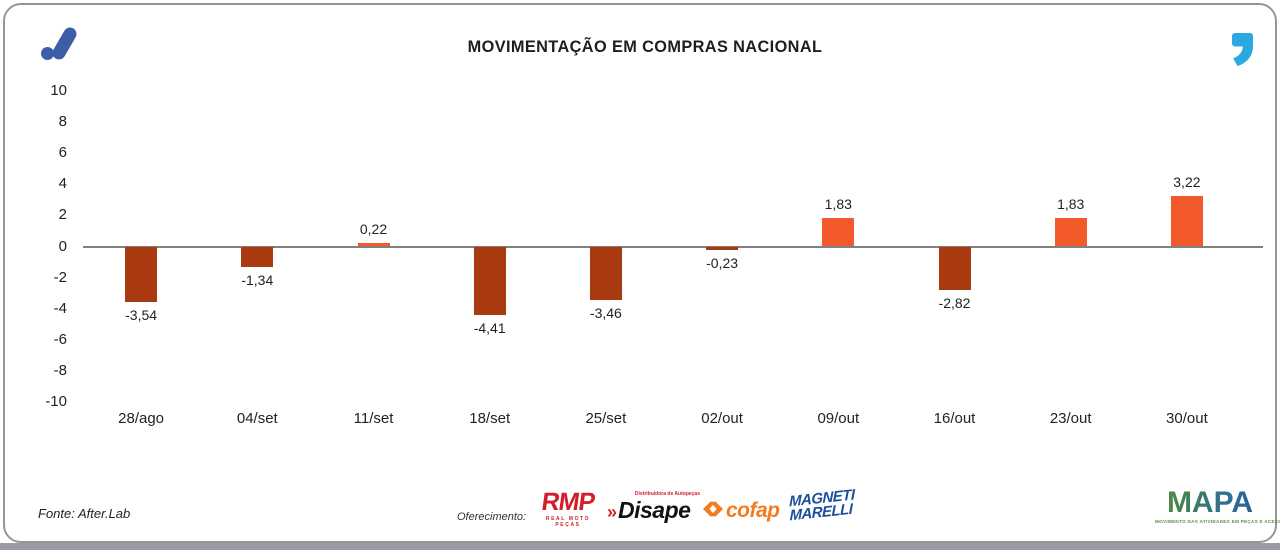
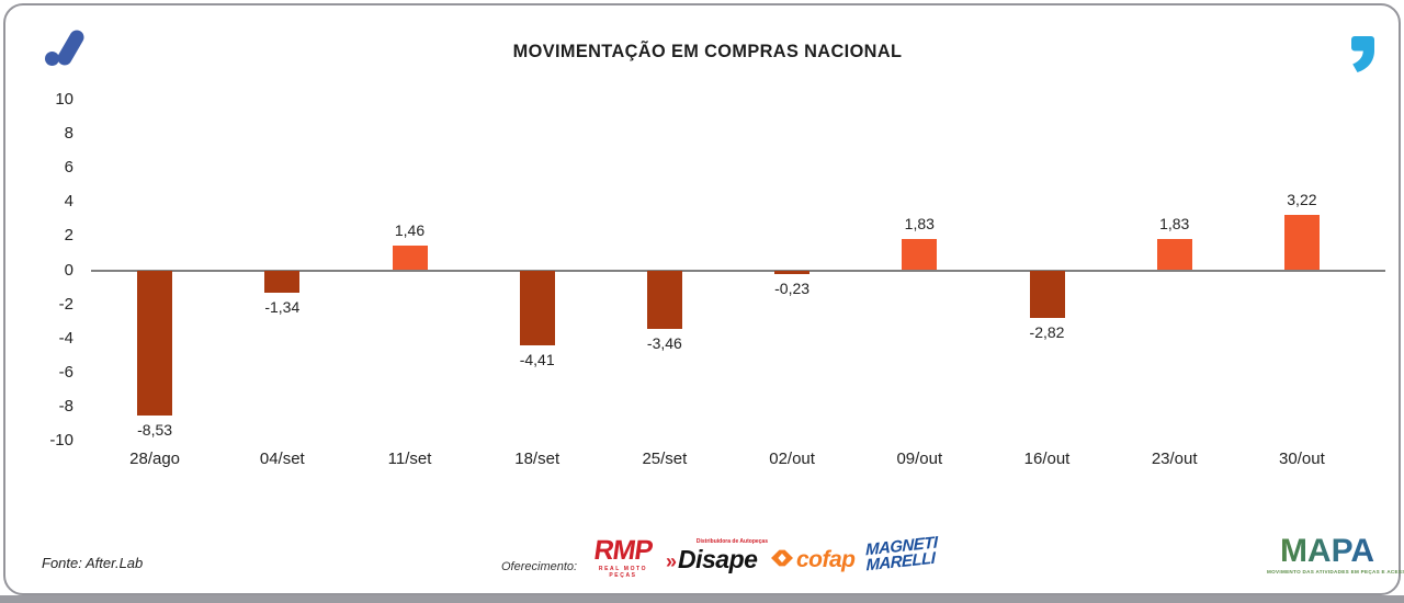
28/ago: -3,54 -> -8,53
11/set: 0,22 -> 1,46
